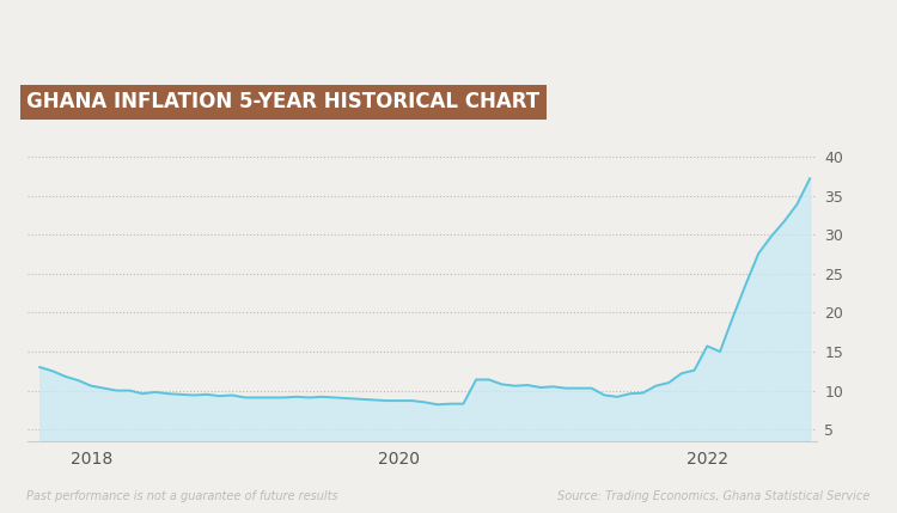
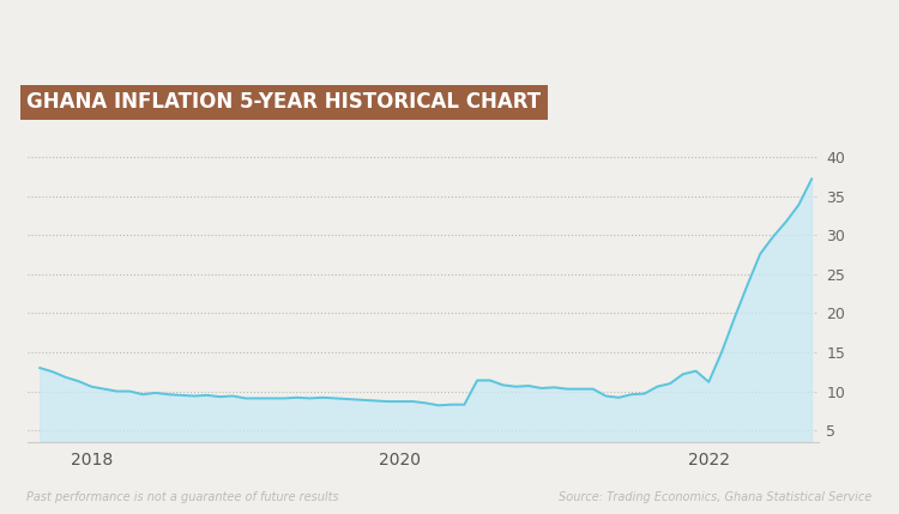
2022: 15.7 -> 11.2
